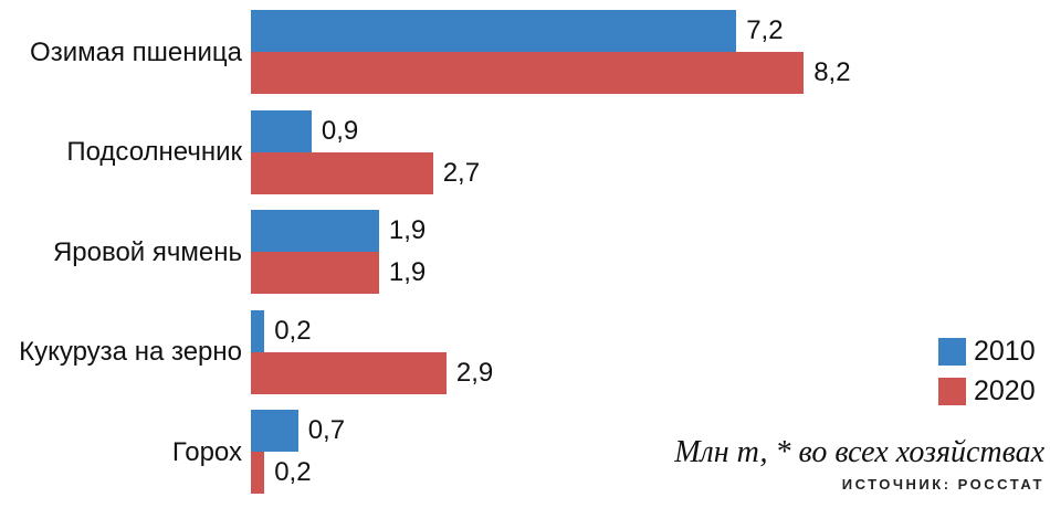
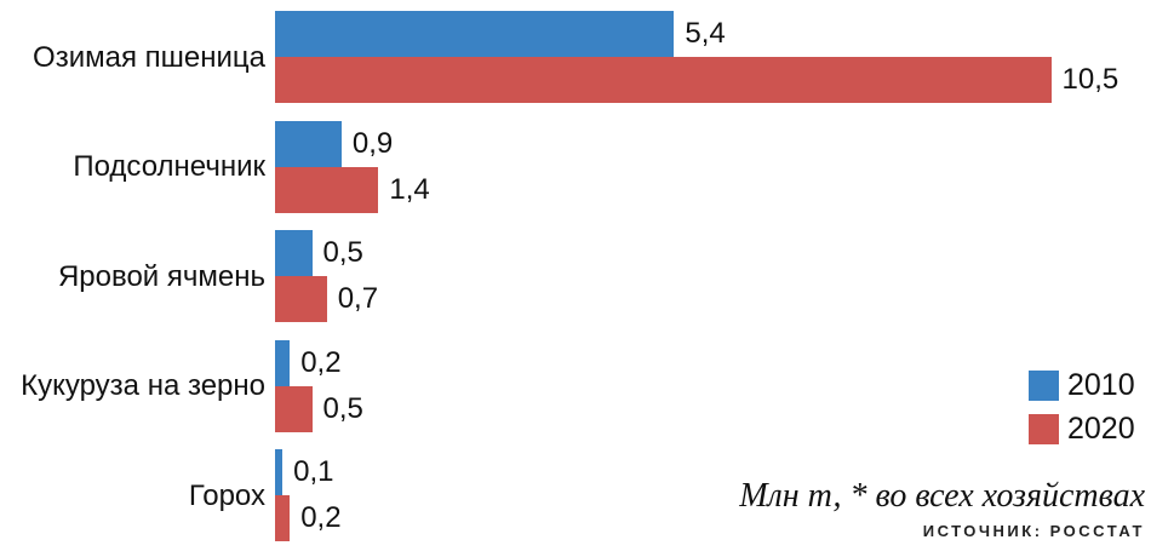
2010/Озимая пшеница: 7,2 -> 5,4
2020/Озимая пшеница: 8,2 -> 10,5
2020/Подсолнечник: 2,7 -> 1,4
2010/Яровой ячмень: 1,9 -> 0,5
2020/Яровой ячмень: 1,9 -> 0,7
2020/Кукуруза на зерно: 2,9 -> 0,5
2010/Горох: 0,7 -> 0,1
